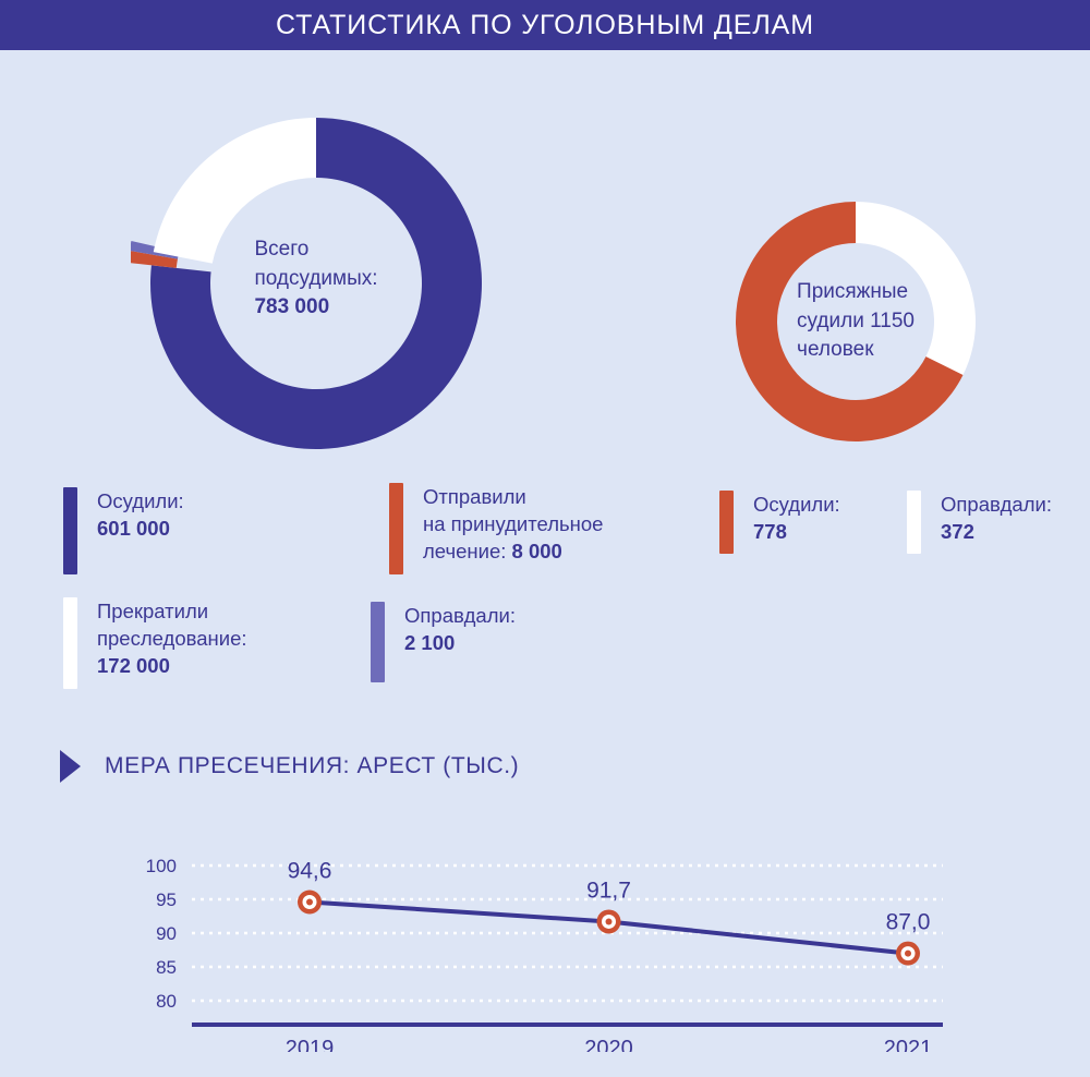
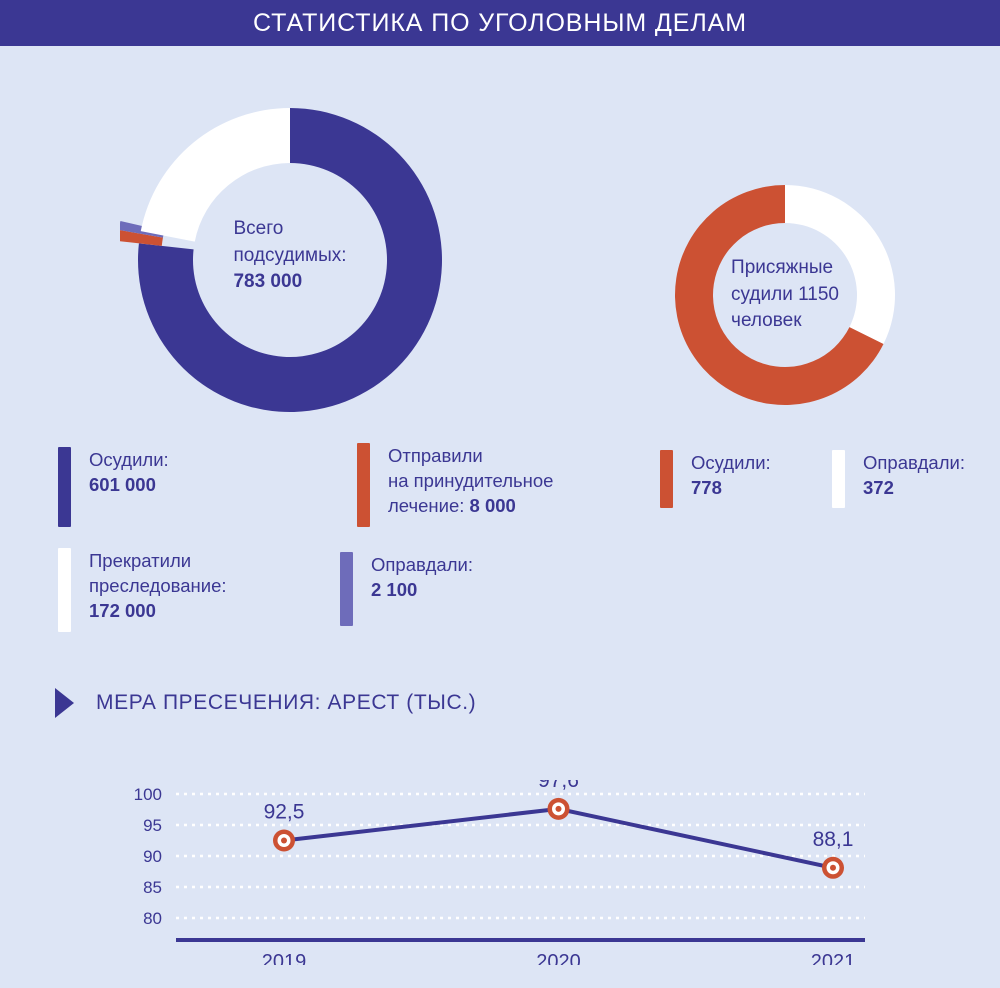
2019: 94,6 -> 92,5
2020: 91,7 -> 97,6
2021: 87,0 -> 88,1
